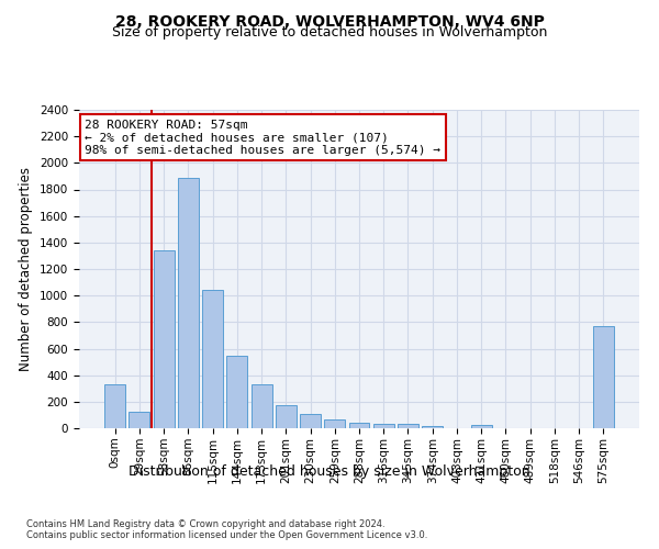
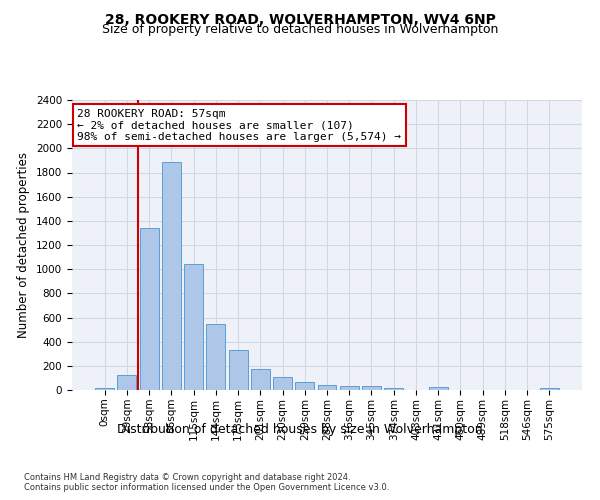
0sqm: 330 -> 20
575sqm: 770 -> 20
